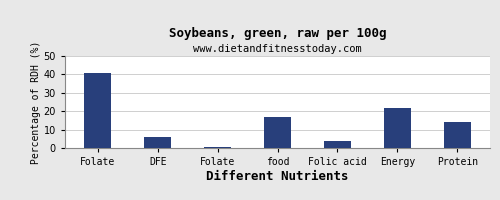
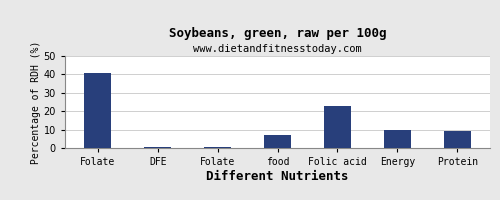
DFE: 6 -> 0
food: 17 -> 7
Folic acid: 4 -> 23
Energy: 22 -> 10
Protein: 14 -> 10
